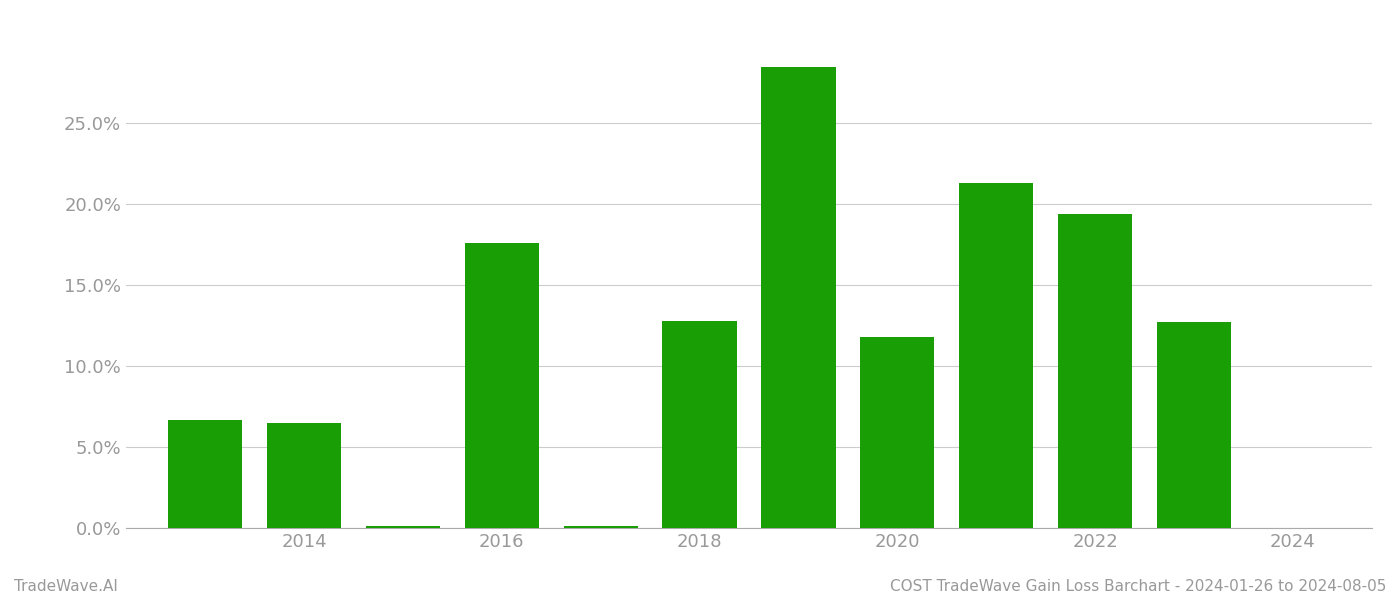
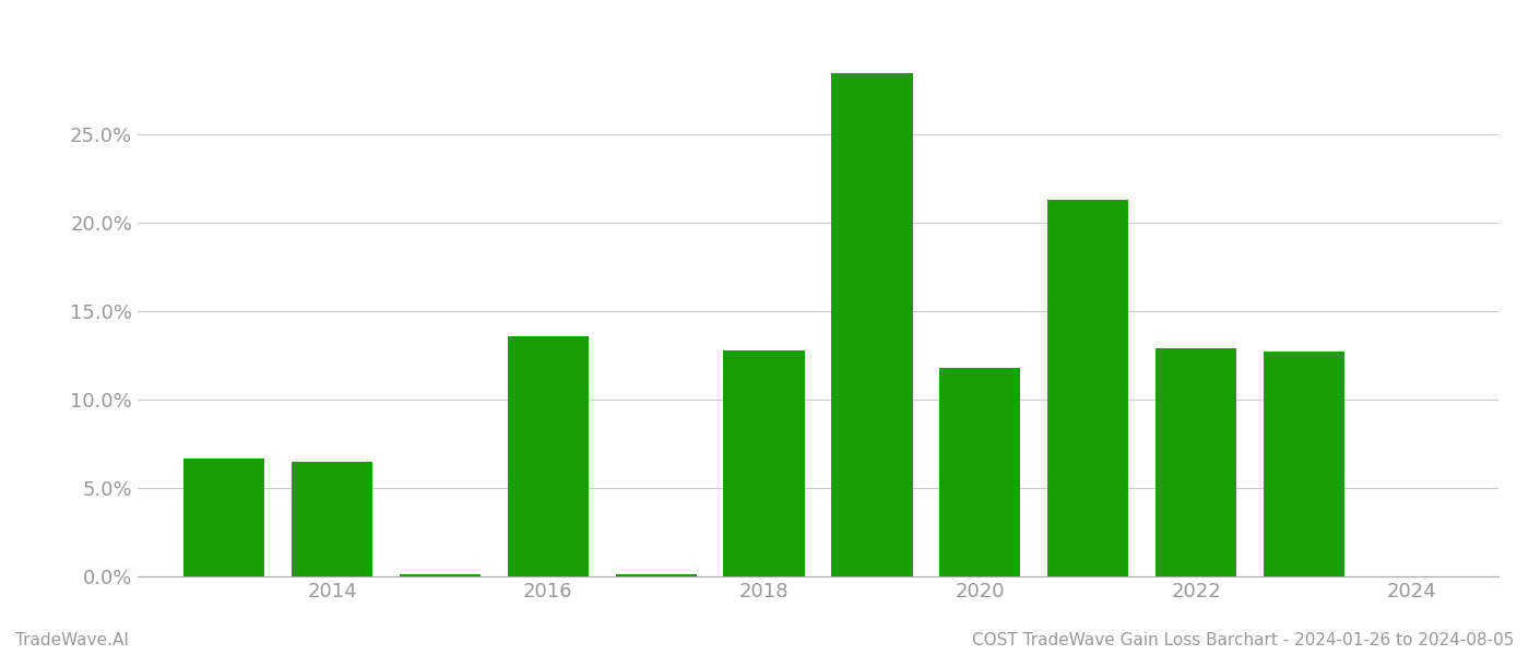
2016: 17.6% -> 13.6%
2022: 19.4% -> 12.9%
